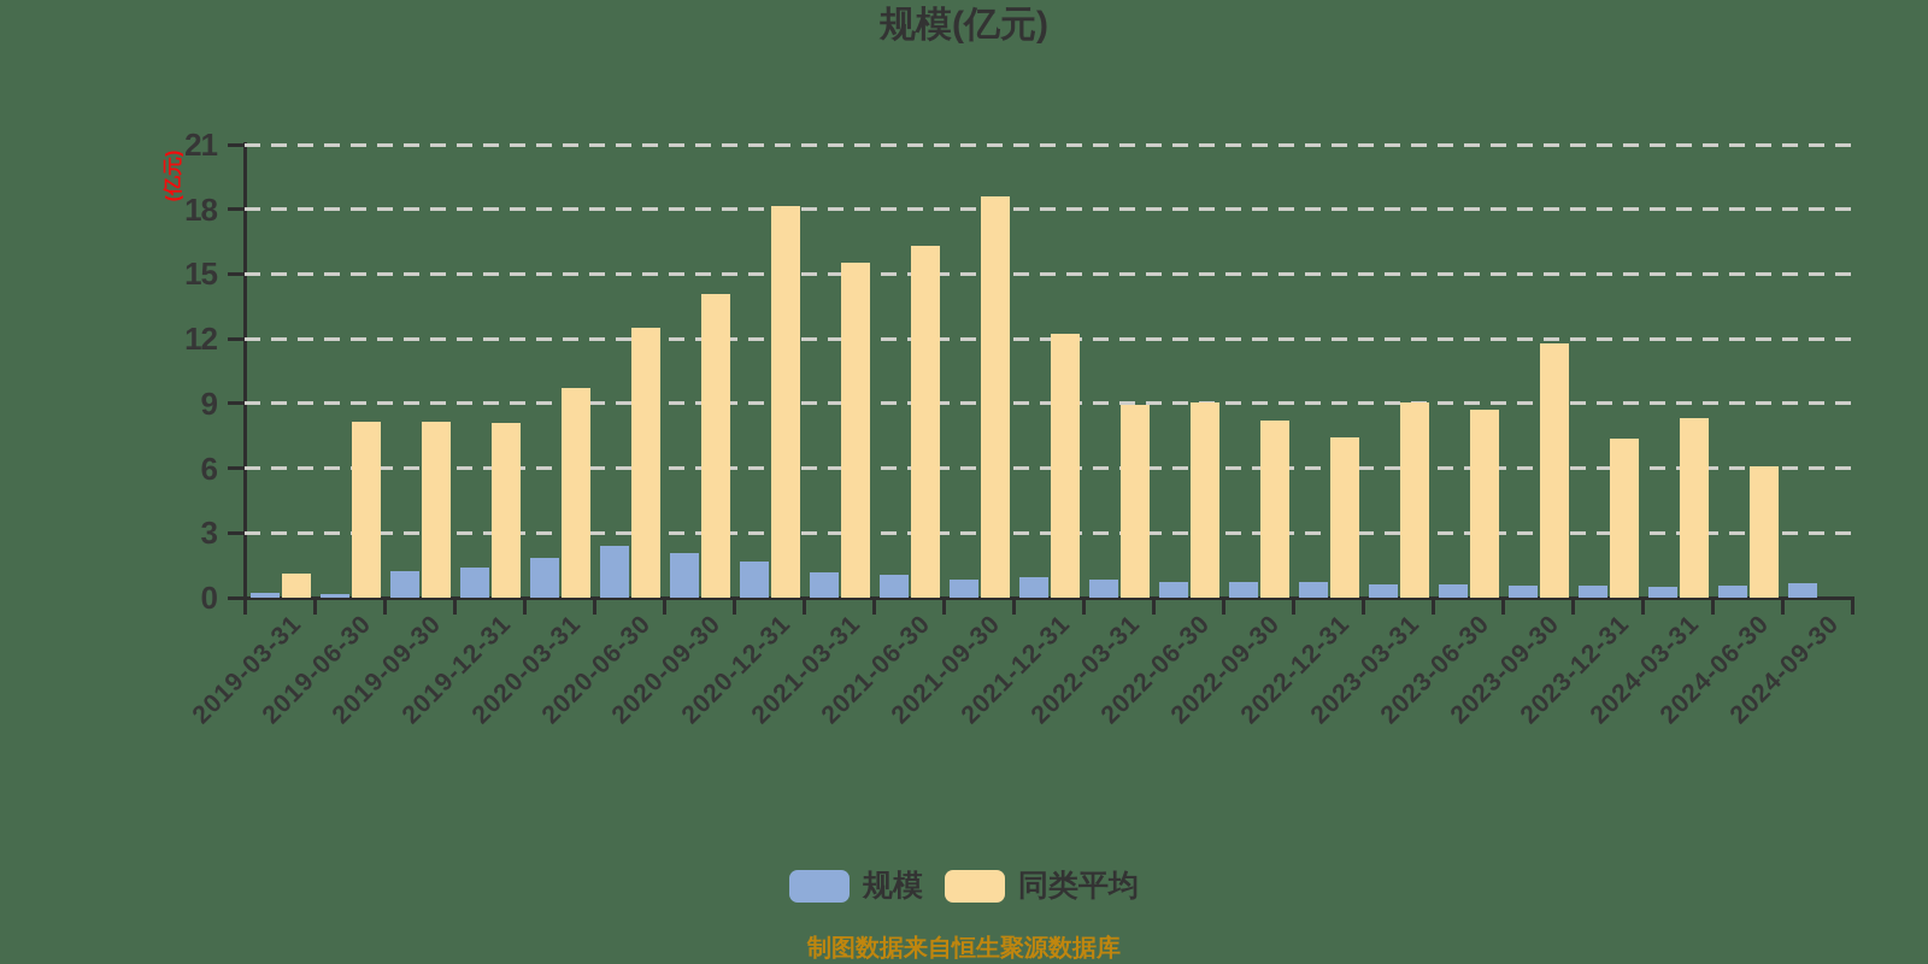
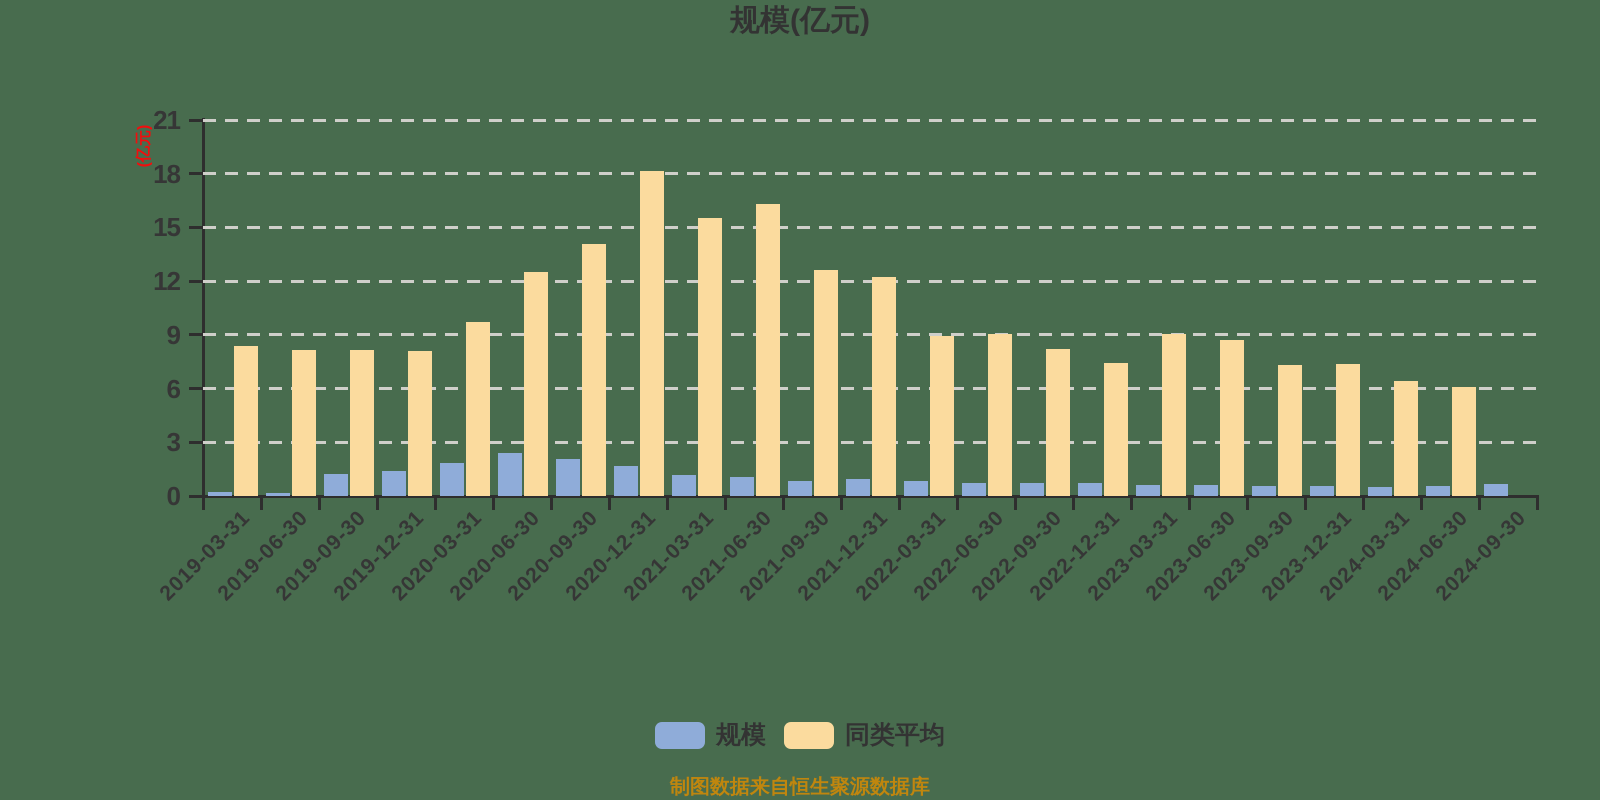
同类平均/2019-03-31: 1.1 -> 8.4
同类平均/2021-09-30: 18.6 -> 12.6
同类平均/2023-09-30: 11.8 -> 7.3
同类平均/2024-03-31: 8.3 -> 6.5
